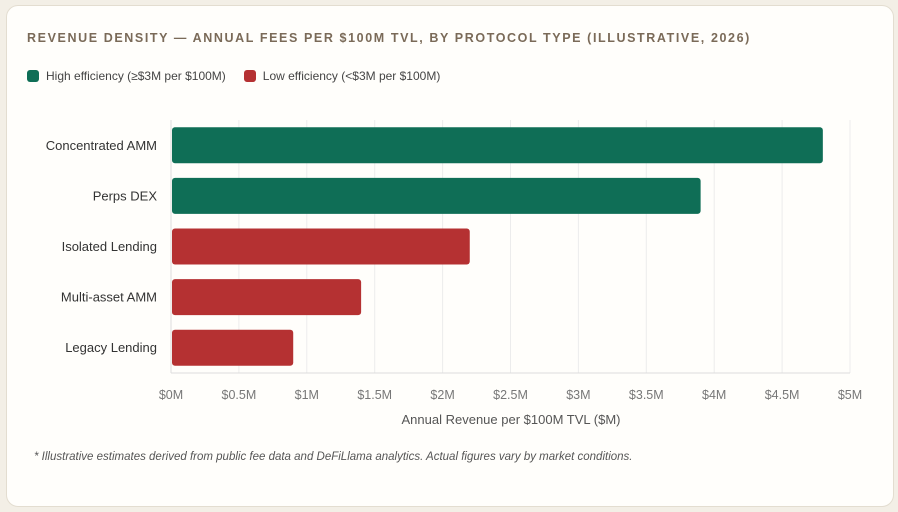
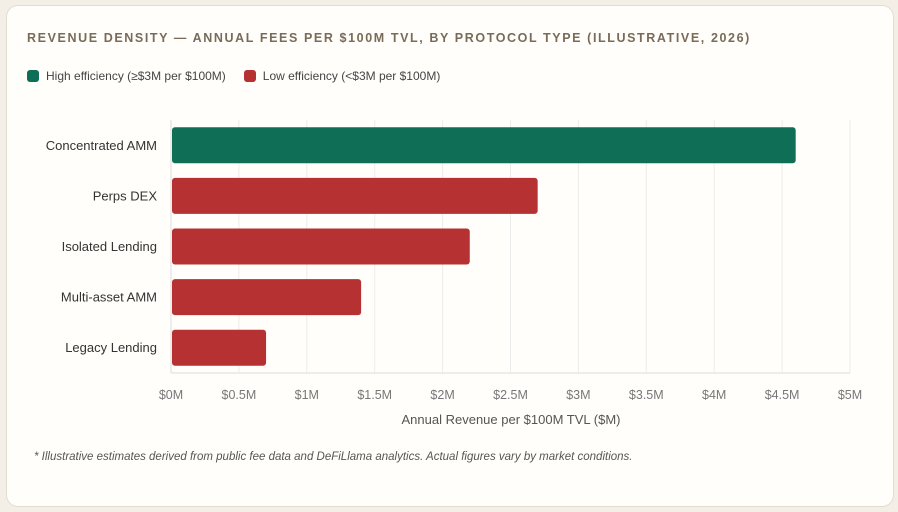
Concentrated AMM: $4.8M -> $4.6M
Perps DEX: $3.9M -> $2.7M
Legacy Lending: $0.9M -> $0.7M
